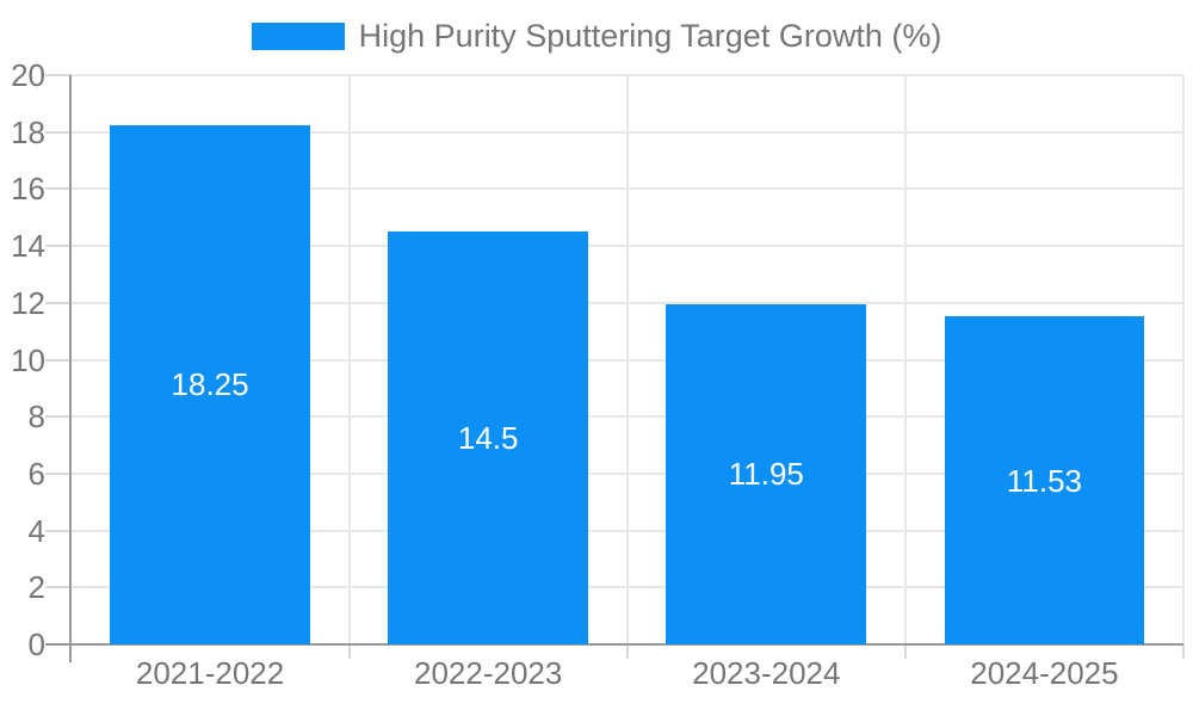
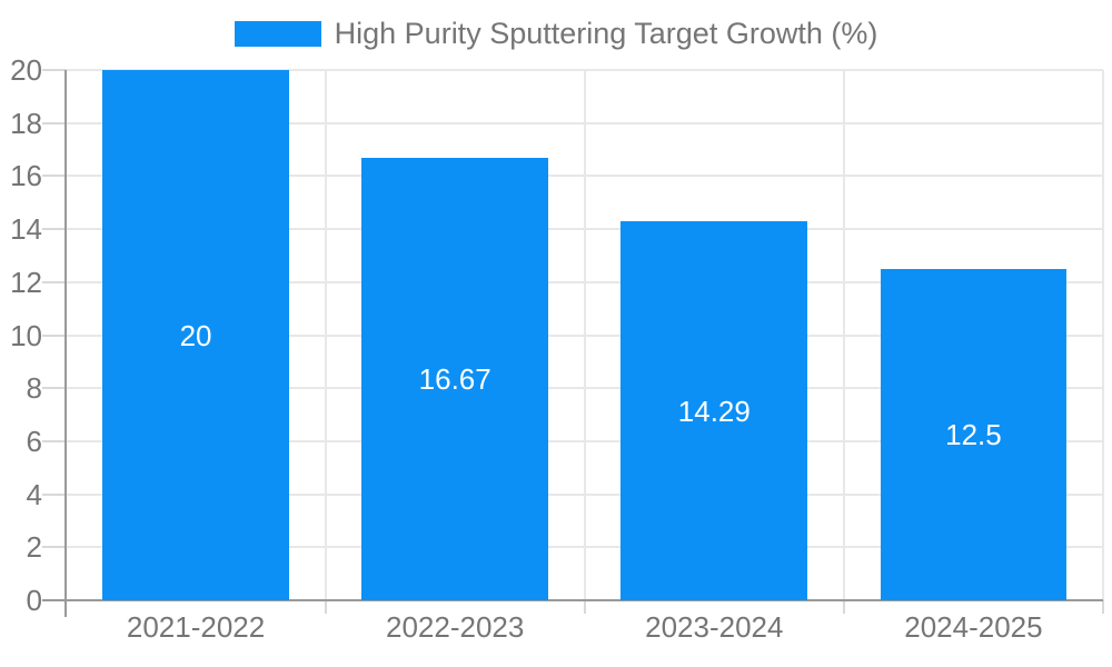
2021-2022: 18.25 -> 20
2022-2023: 14.5 -> 16.67
2023-2024: 11.95 -> 14.29
2024-2025: 11.53 -> 12.5
